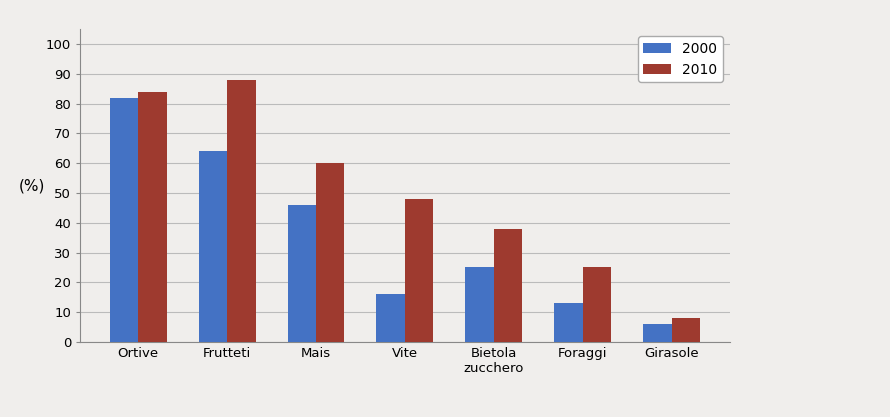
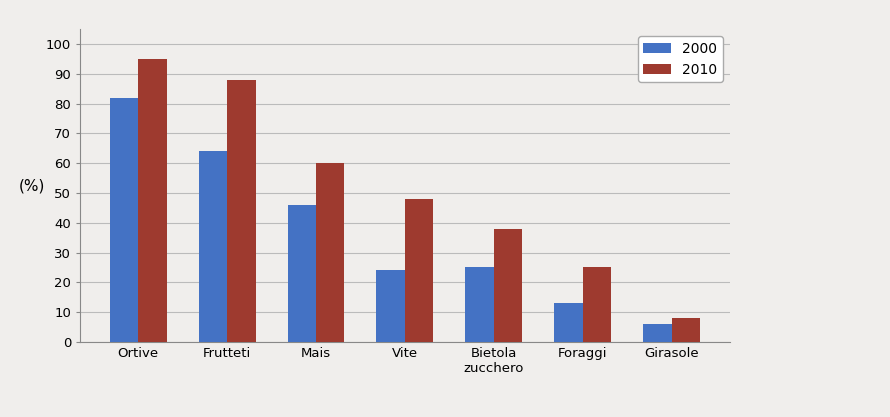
2010/Ortive: 84 -> 95
2000/Vite: 16 -> 24
